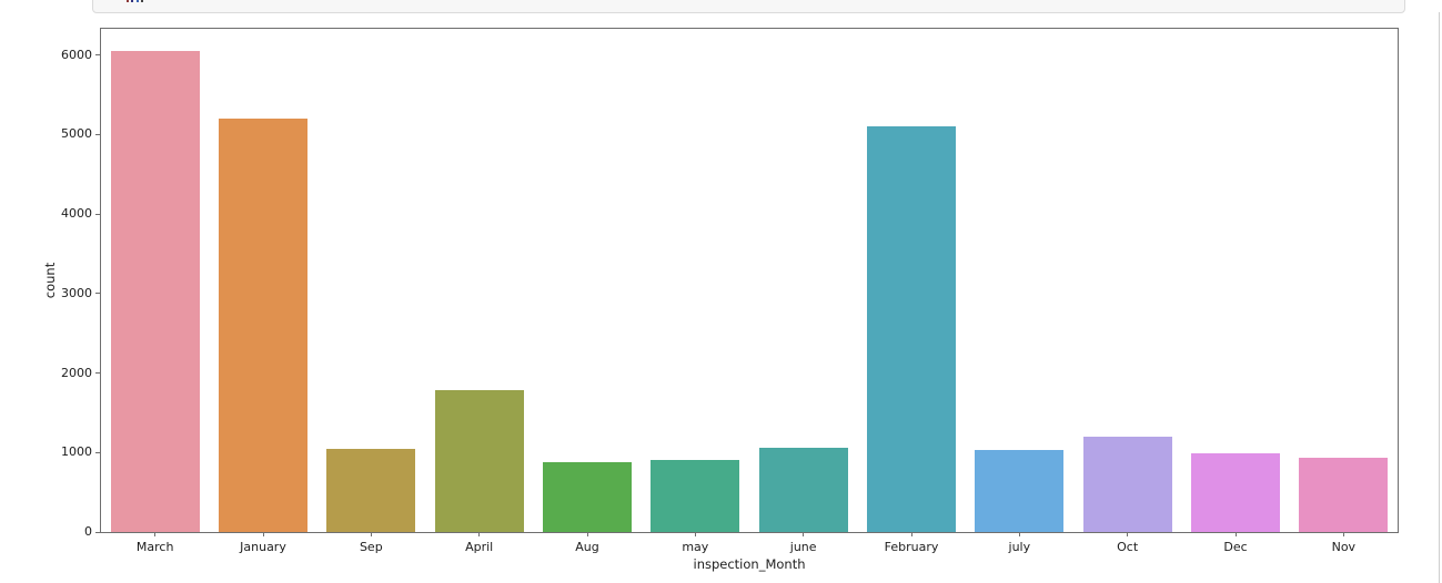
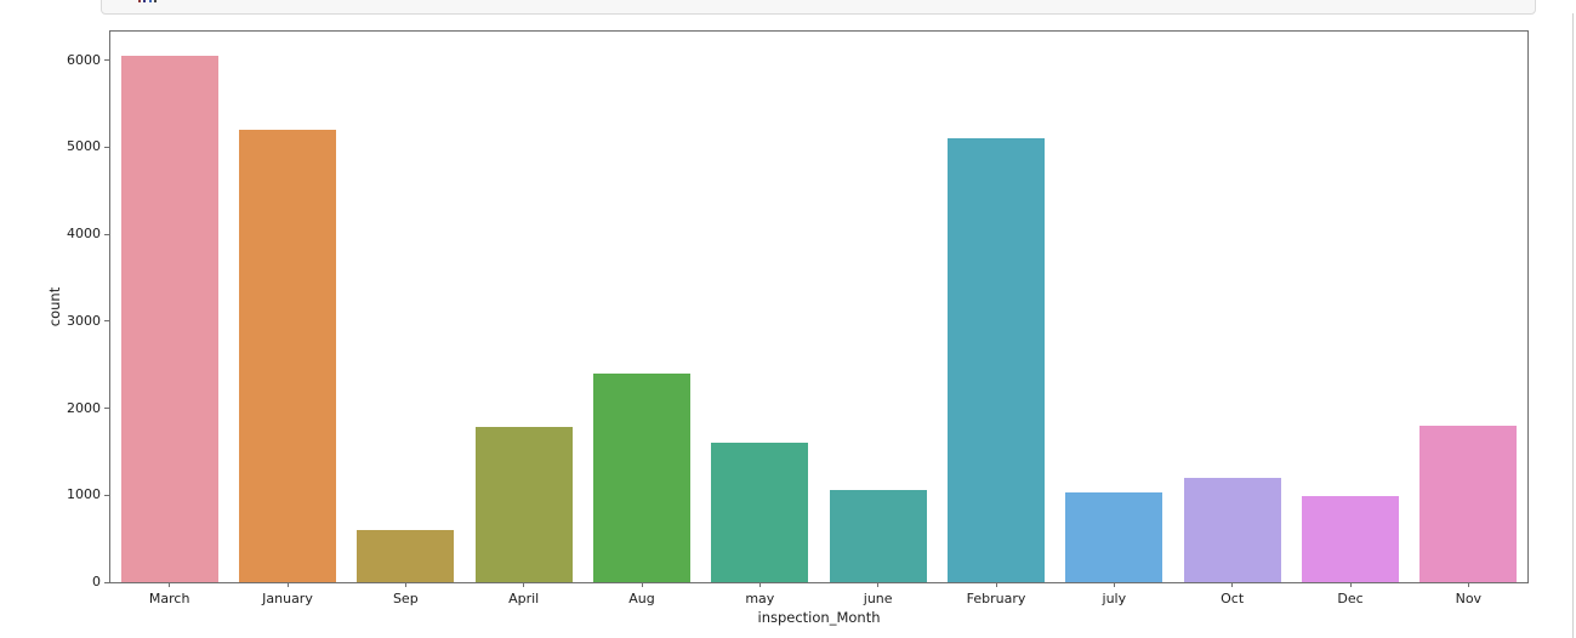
Sep: 1000 -> 600
Aug: 900 -> 2400
may: 900 -> 1600
Nov: 900 -> 1800
